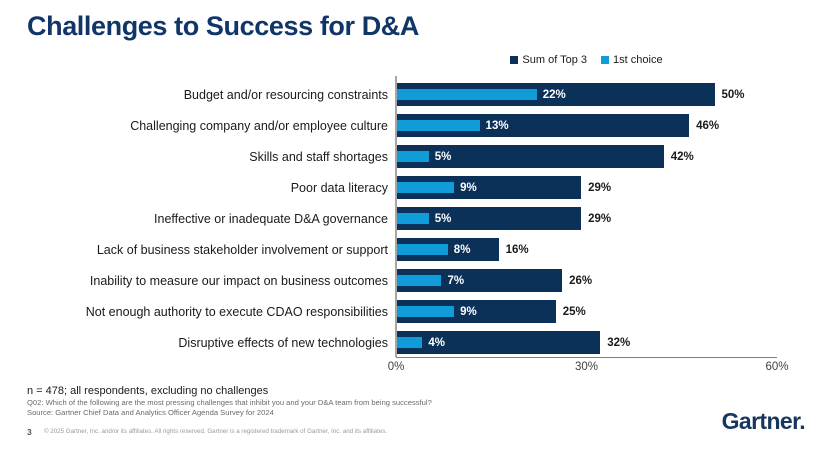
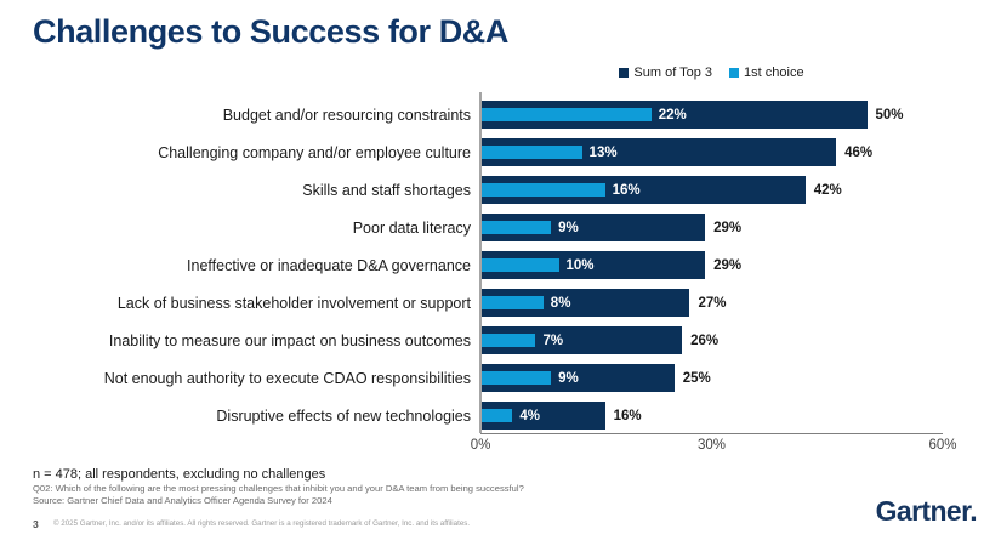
1st choice/Skills and staff shortages: 5% -> 16%
1st choice/Ineffective or inadequate D&A governance: 5% -> 10%
Sum of Top 3/Lack of business stakeholder involvement or support: 16% -> 27%
Sum of Top 3/Disruptive effects of new technologies: 32% -> 16%
